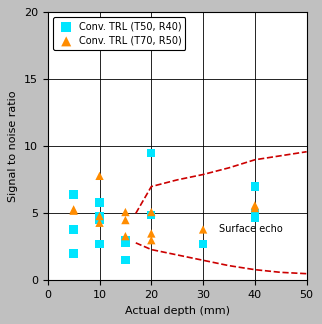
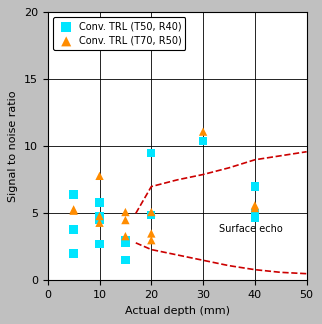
Conv. TRL (T50, R40)/30: 2.7 -> 10.4
Conv. TRL (T70, R50)/30: 3.8 -> 11.1
